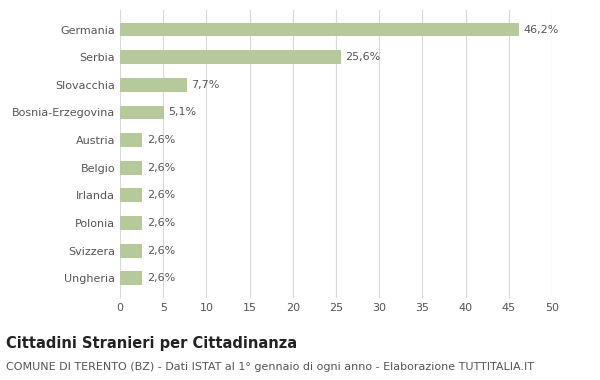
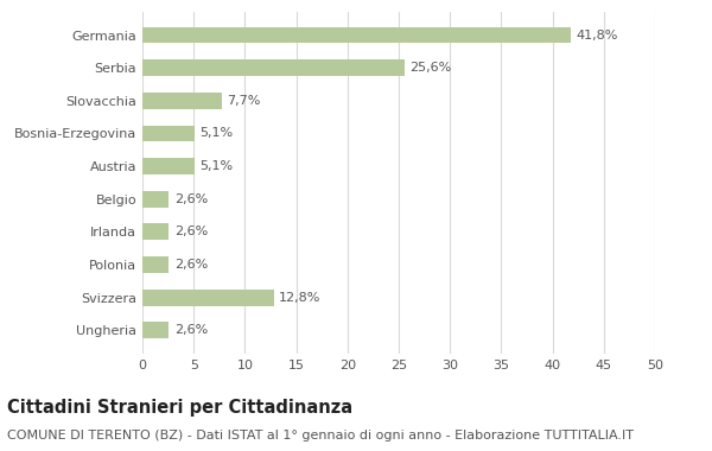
Germania: 46,2% -> 41,8%
Austria: 2,6% -> 5,1%
Svizzera: 2,6% -> 12,8%
